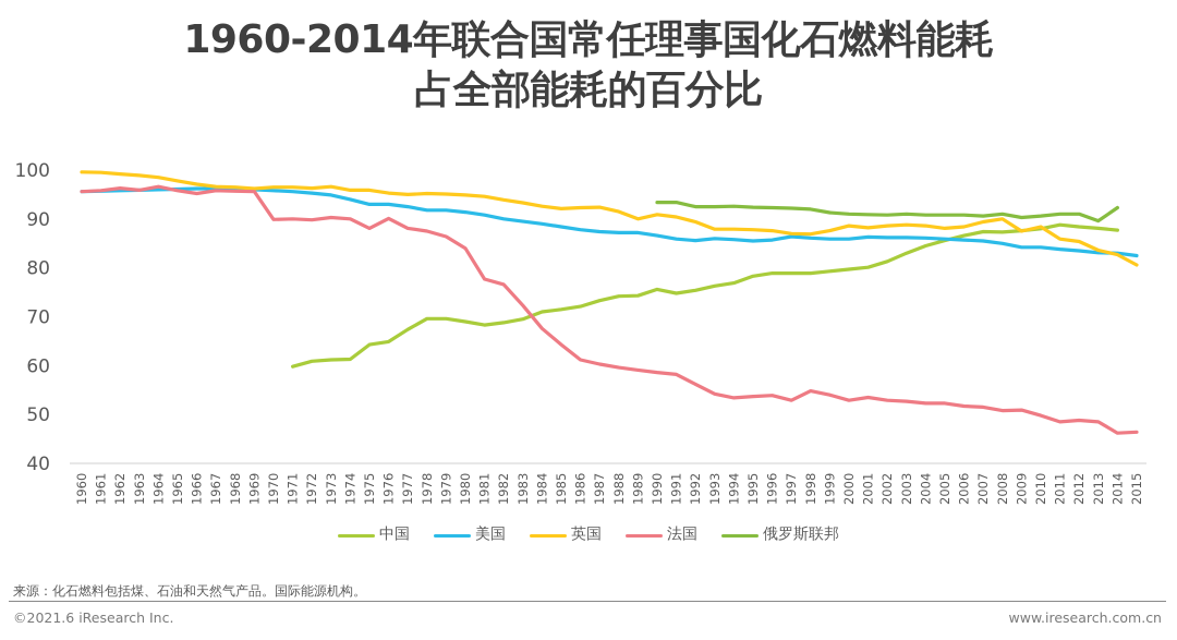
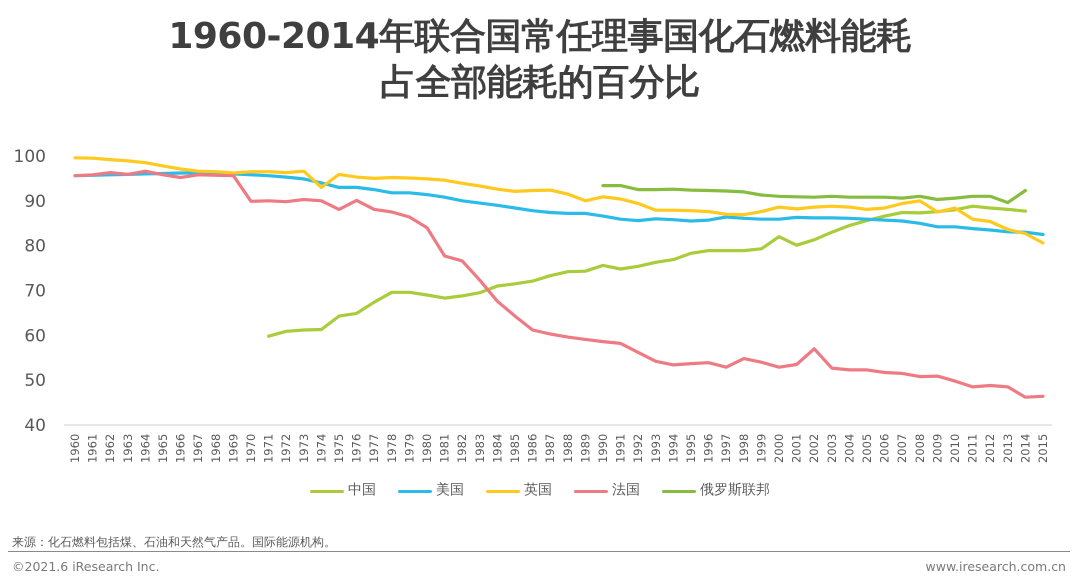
英国/1974: 96 -> 93
中国/2000: 80 -> 82
法国/2002: 53 -> 57
